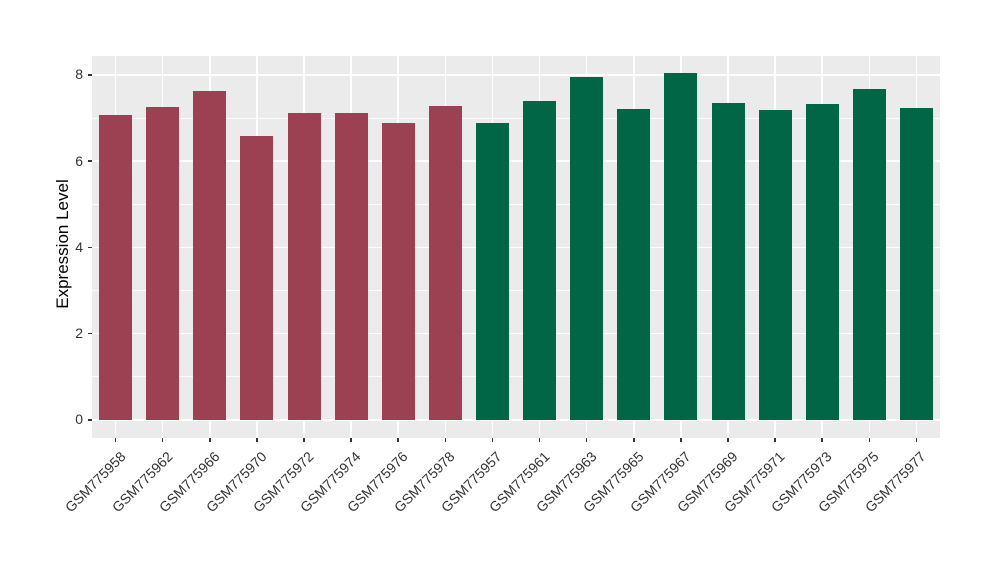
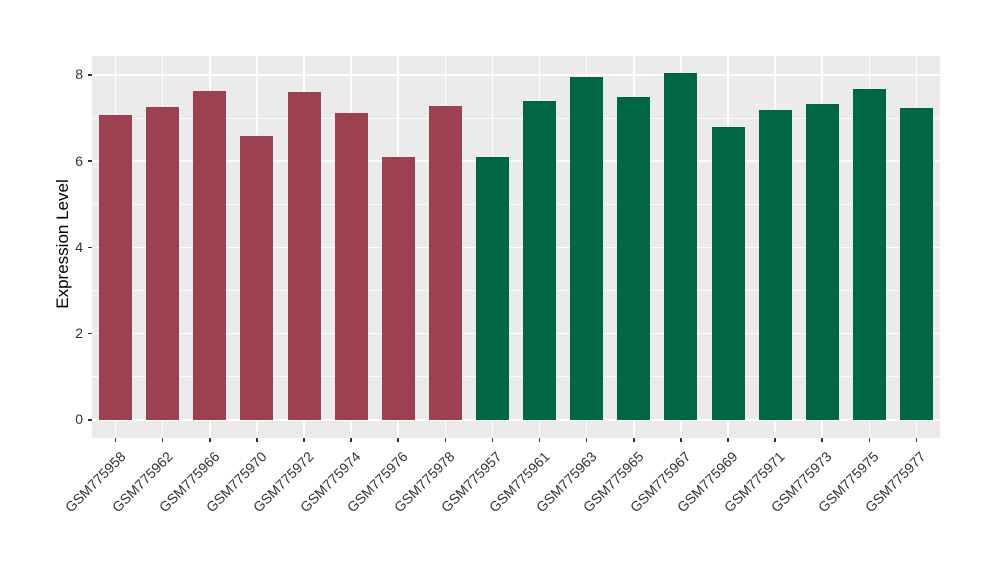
GSM775972: 7.1 -> 7.6
GSM775976: 6.9 -> 6.1
GSM775957: 6.9 -> 6.1
GSM775965: 7.2 -> 7.5
GSM775969: 7.3 -> 6.8
